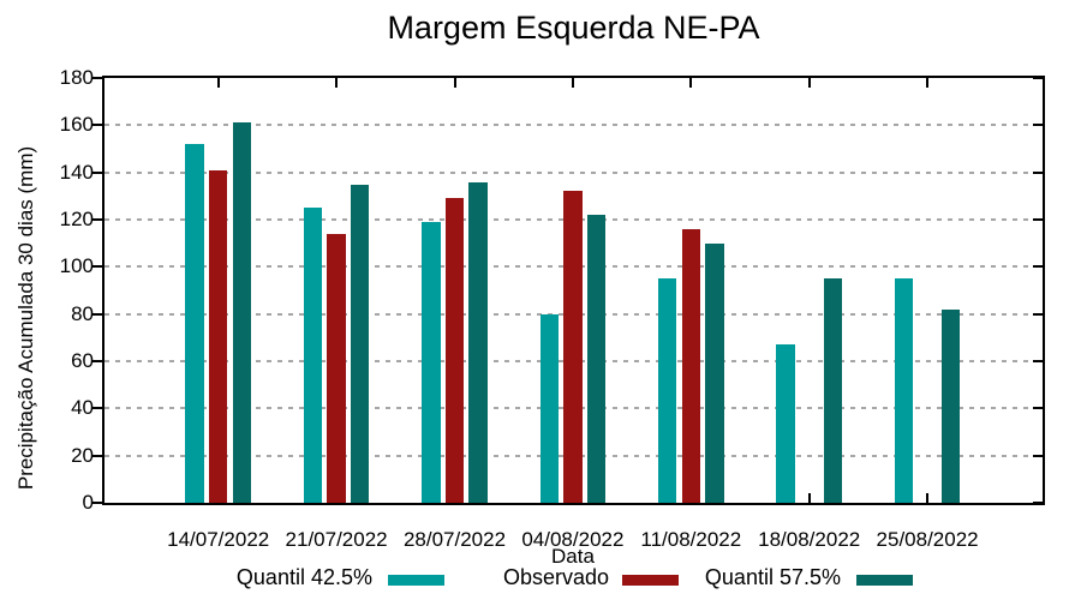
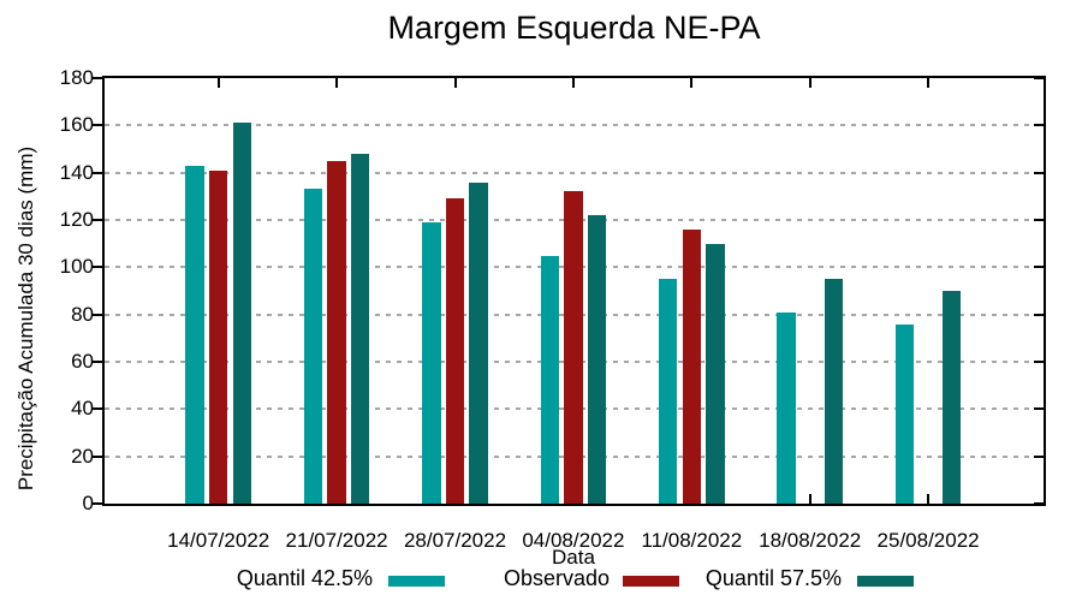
Quantil 42.5%/14/07/2022: 152 -> 143
Quantil 42.5%/21/07/2022: 125 -> 133
Observado/21/07/2022: 114 -> 145
Quantil 57.5%/21/07/2022: 135 -> 148
Quantil 42.5%/04/08/2022: 80 -> 105
Quantil 42.5%/18/08/2022: 67 -> 81
Quantil 42.5%/25/08/2022: 95 -> 76
Quantil 57.5%/25/08/2022: 82 -> 90
